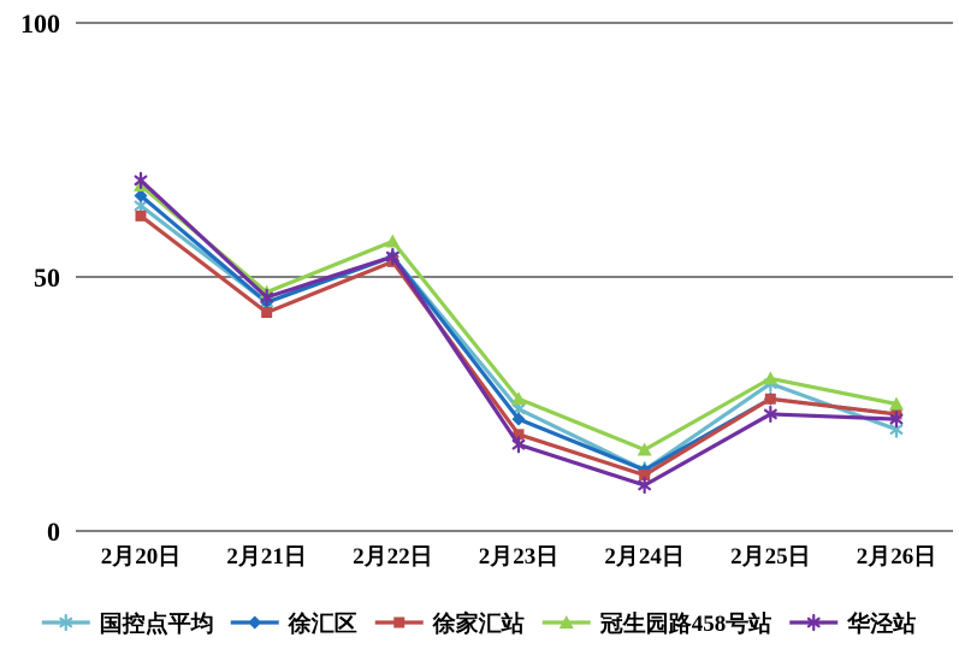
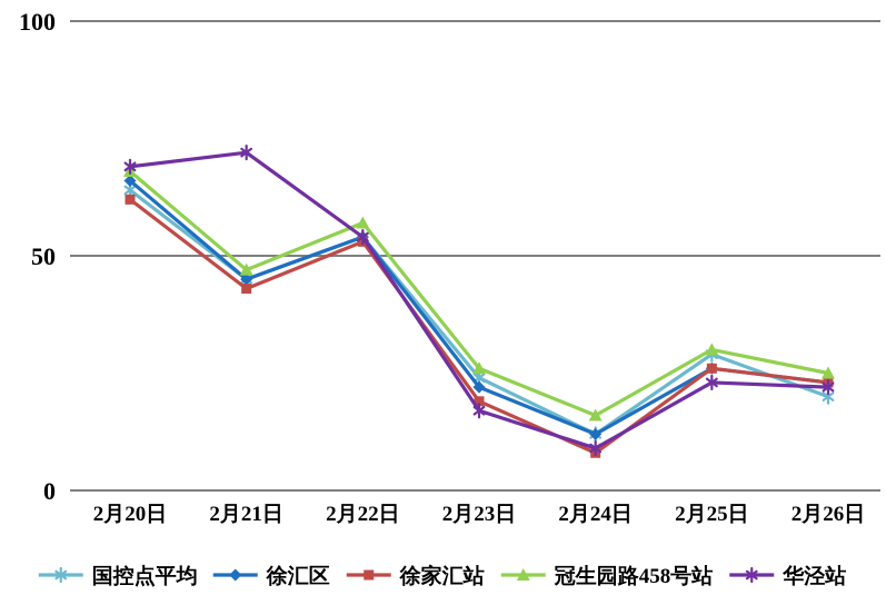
华泾站/2月21日: 46 -> 72
徐家汇站/2月24日: 11 -> 8
